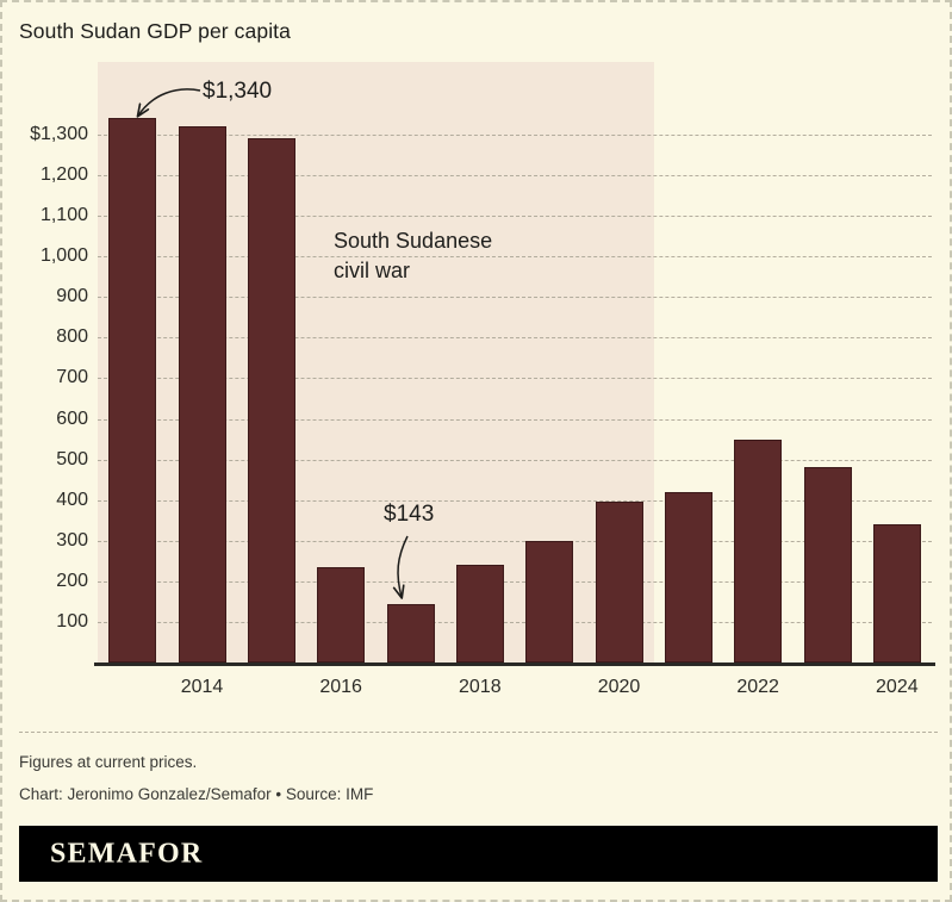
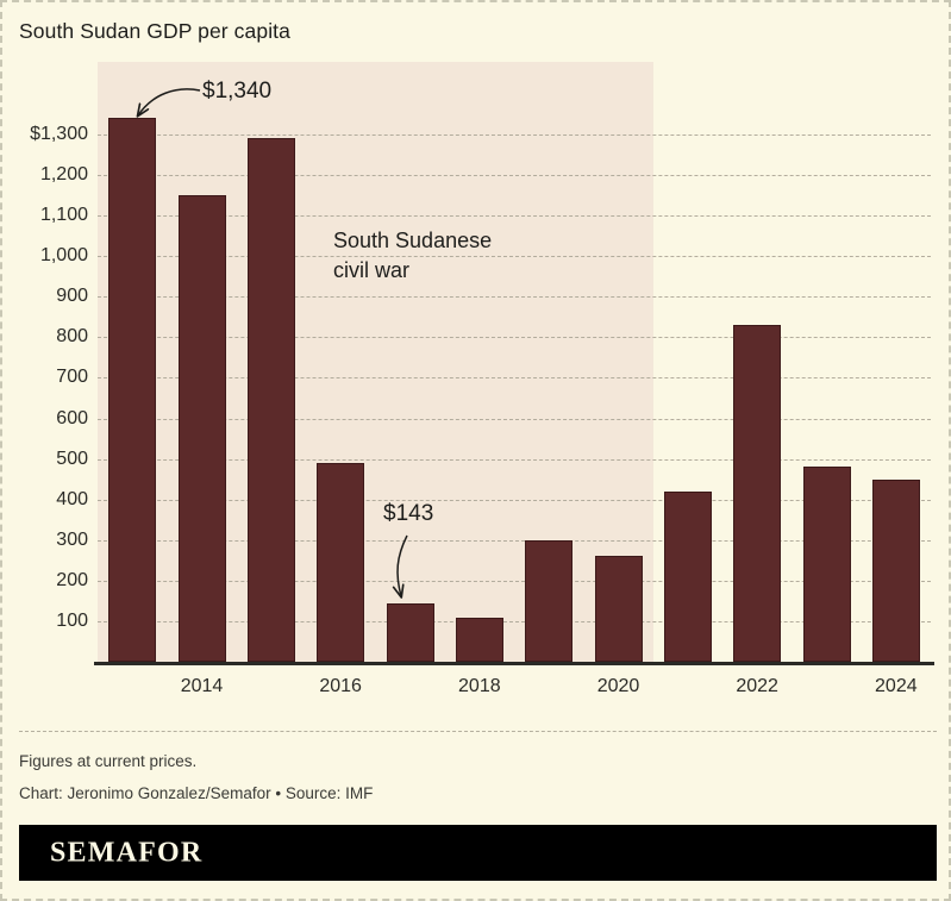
2014: $1320 -> $1150
2016: $240 -> $490
2018: $240 -> $110
2020: $400 -> $260
2022: $550 -> $830
2024: $340 -> $450
